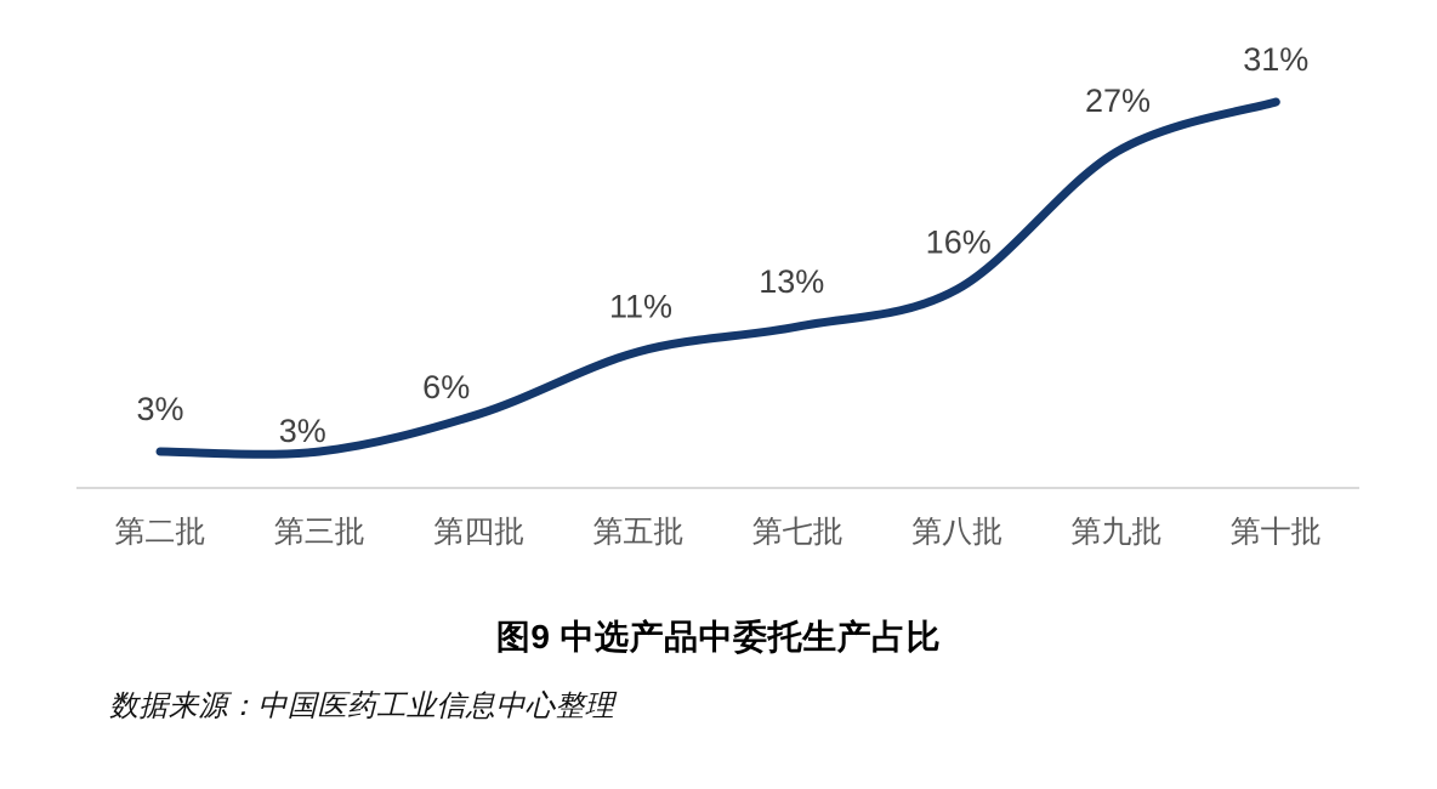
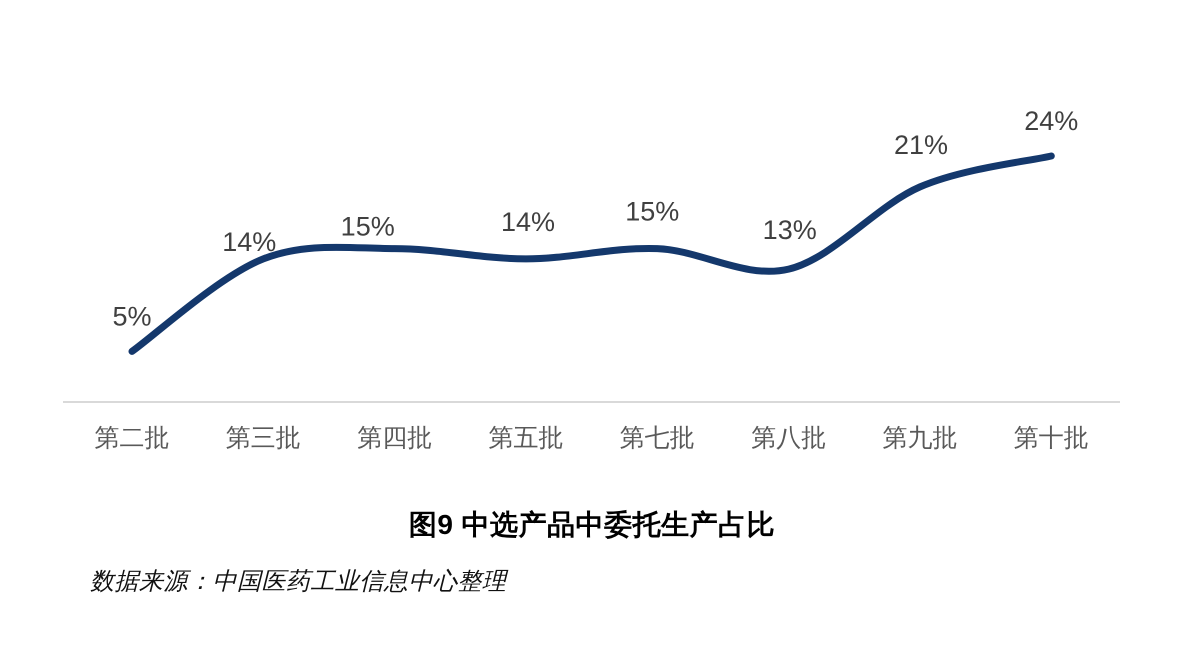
第二批: 3% -> 5%
第三批: 3% -> 14%
第四批: 6% -> 15%
第五批: 11% -> 14%
第七批: 13% -> 15%
第八批: 16% -> 13%
第九批: 27% -> 21%
第十批: 31% -> 24%
